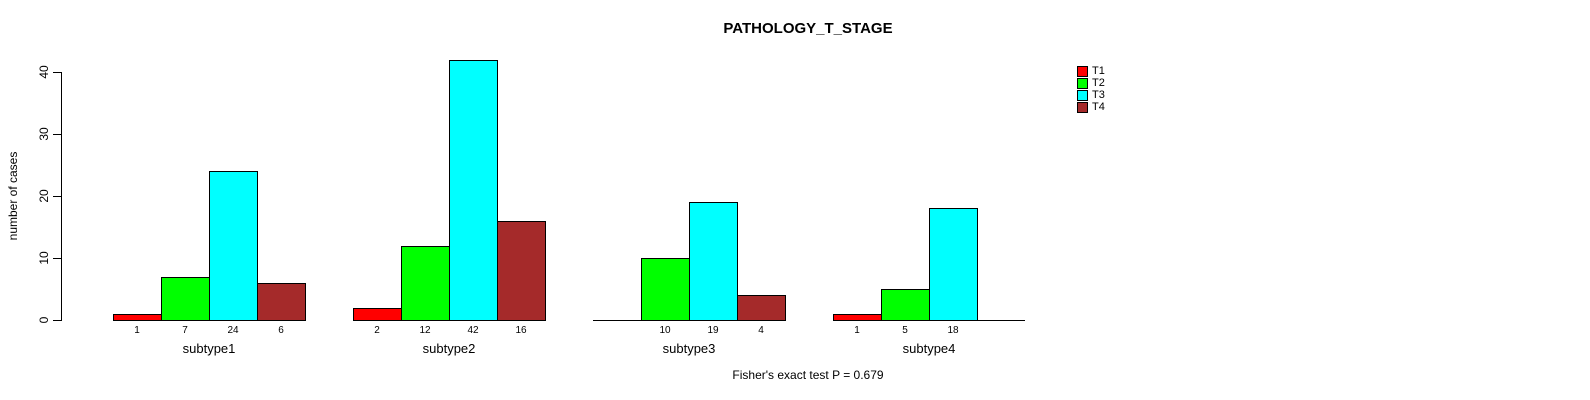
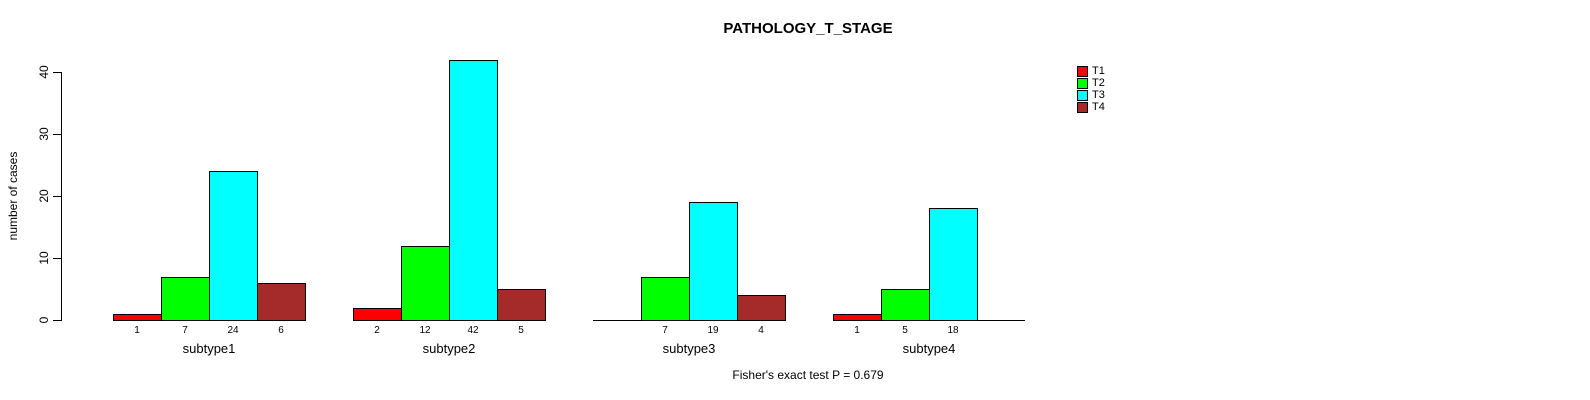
T4/subtype2: 16 -> 5
T2/subtype3: 10 -> 7
